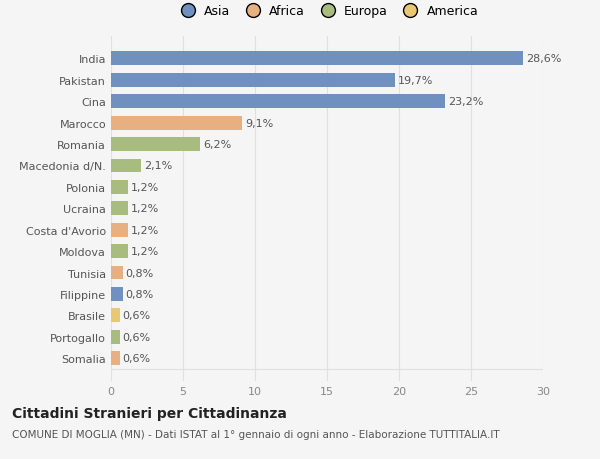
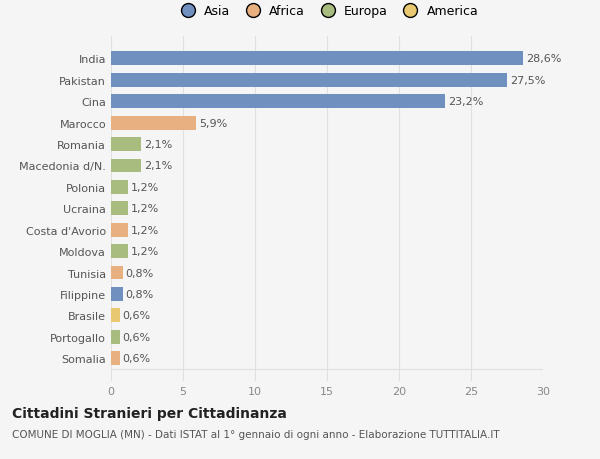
Pakistan: 19,7% -> 27,5%
Marocco: 9,1% -> 5,9%
Romania: 6,2% -> 2,1%
